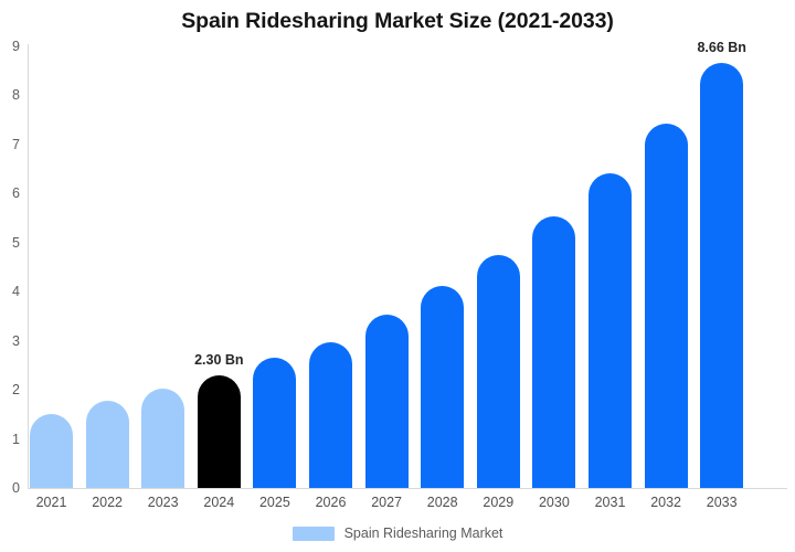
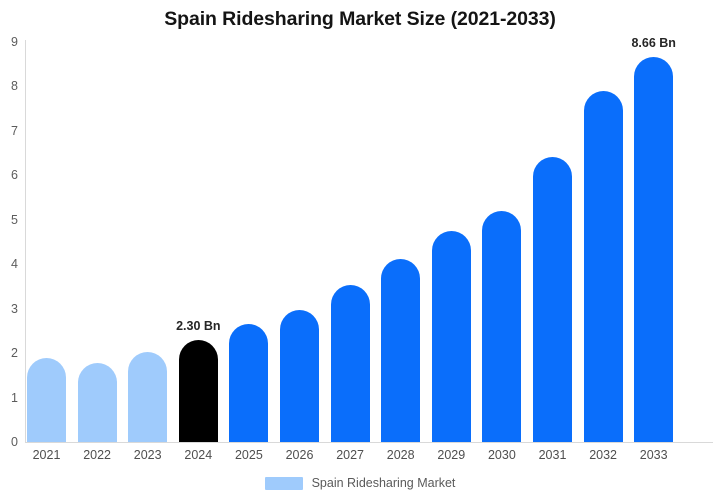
2021: 1.5 -> 1.9
2030: 5.5 -> 5.2
2032: 7.4 -> 7.9
